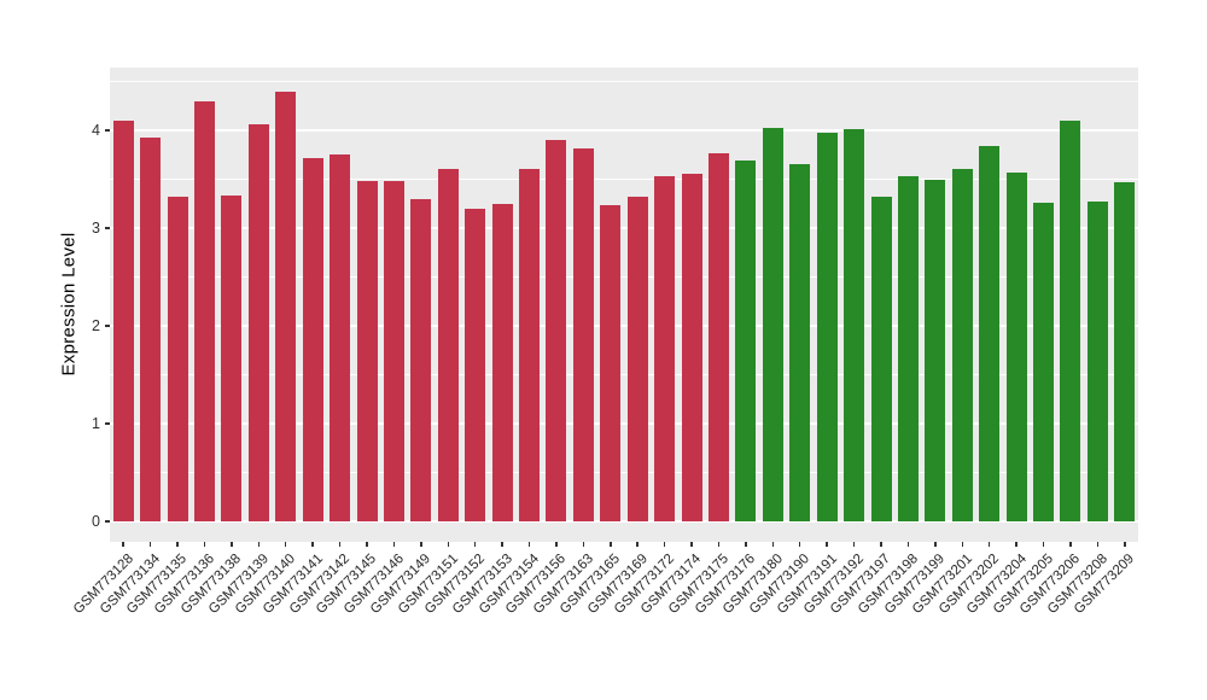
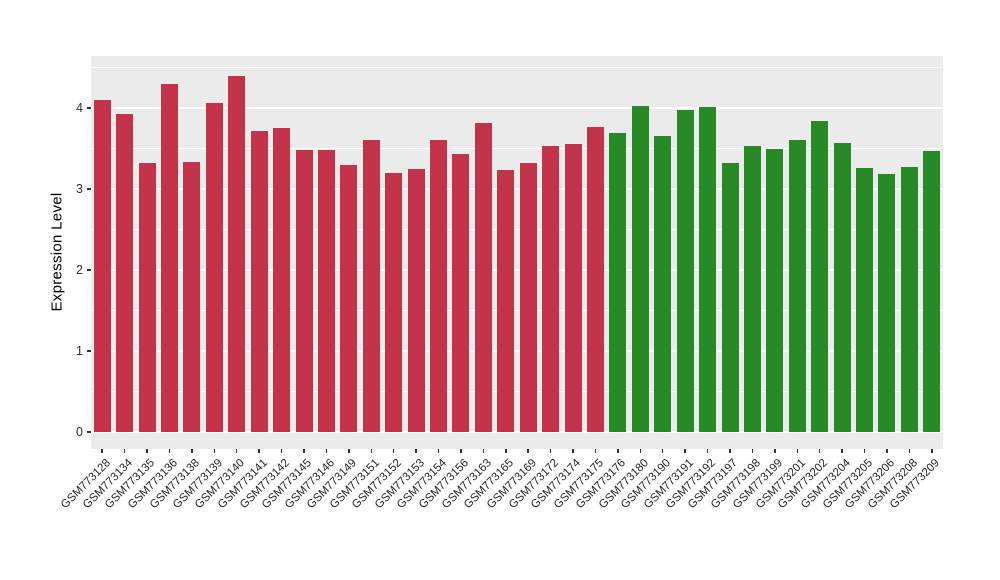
GSM773156: 3.9 -> 3.4
GSM773206: 4.1 -> 3.2
